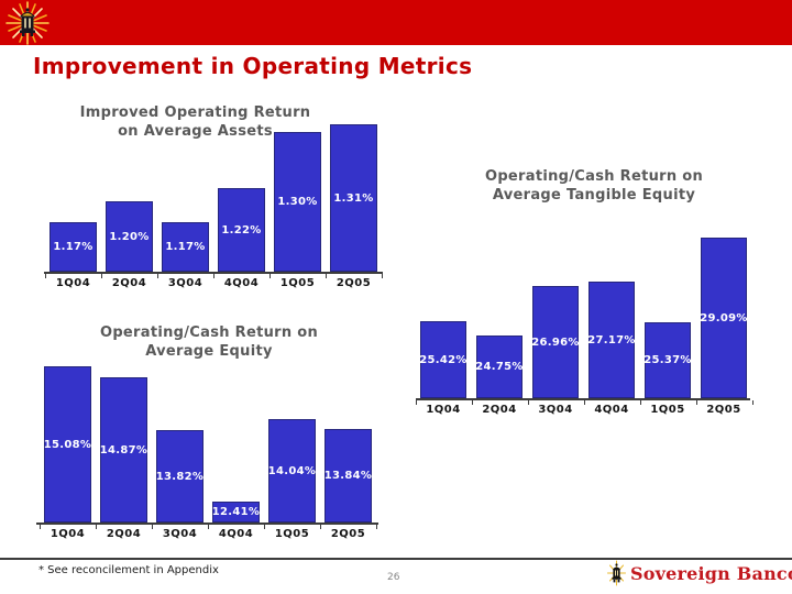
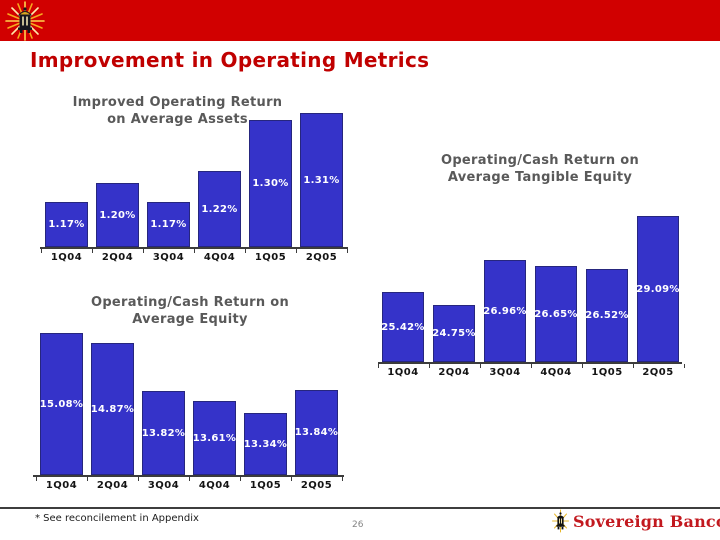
Operating/Cash Return on Average Tangible Equity/4Q04: 27.17% -> 26.65%
Operating/Cash Return on Average Tangible Equity/1Q05: 25.37% -> 26.52%
Operating/Cash Return on Average Equity/4Q04: 12.41% -> 13.61%
Operating/Cash Return on Average Equity/1Q05: 14.04% -> 13.34%
